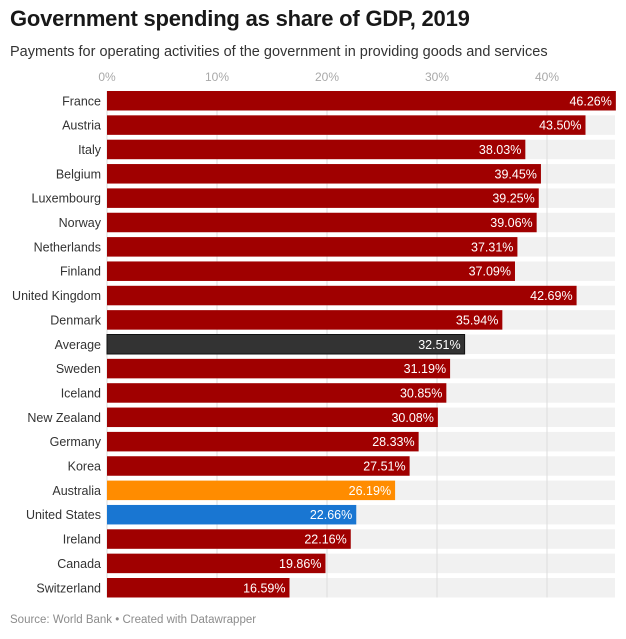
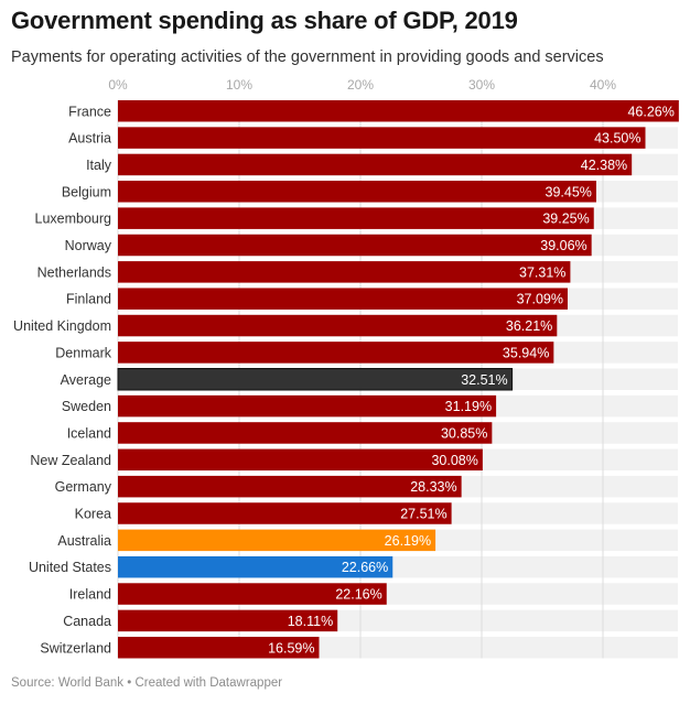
Italy: 38.03% -> 42.38%
United Kingdom: 42.69% -> 36.21%
Canada: 19.86% -> 18.11%
